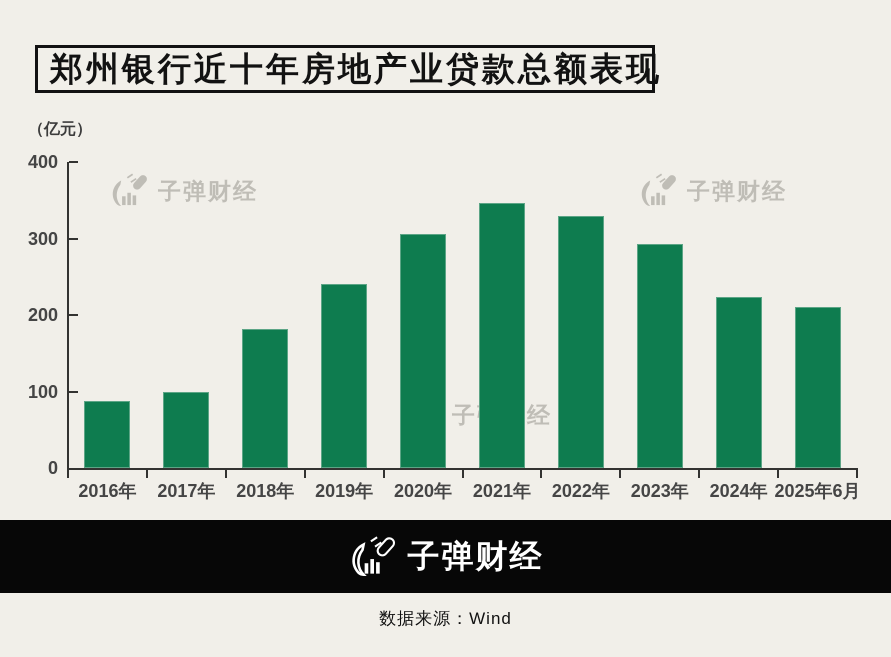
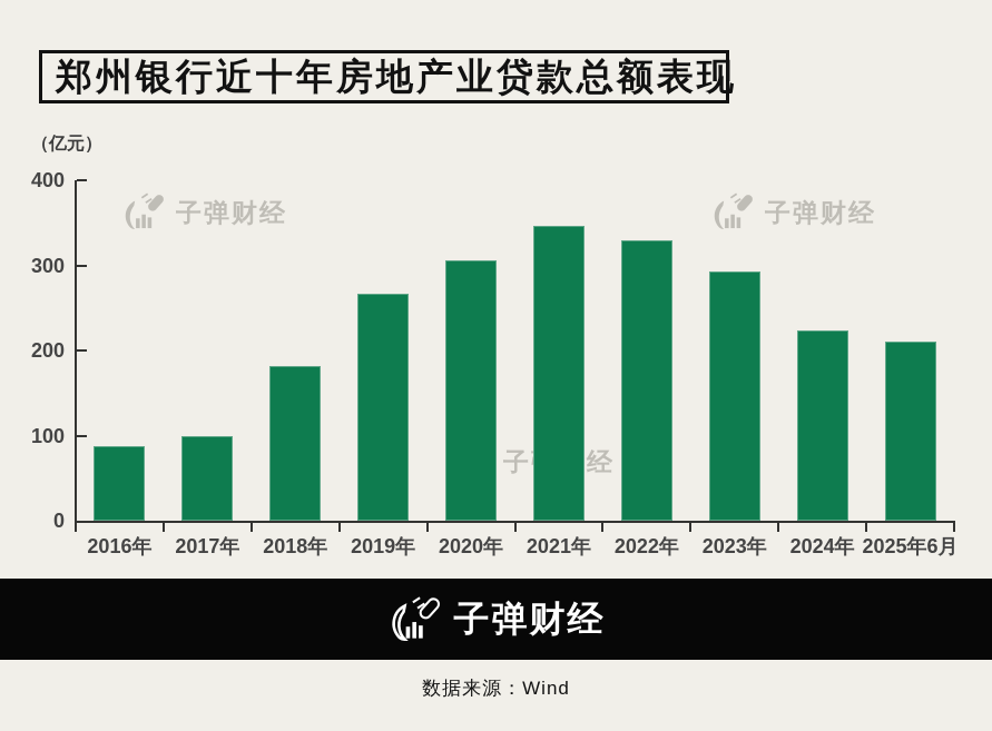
2019年: 240 -> 270
